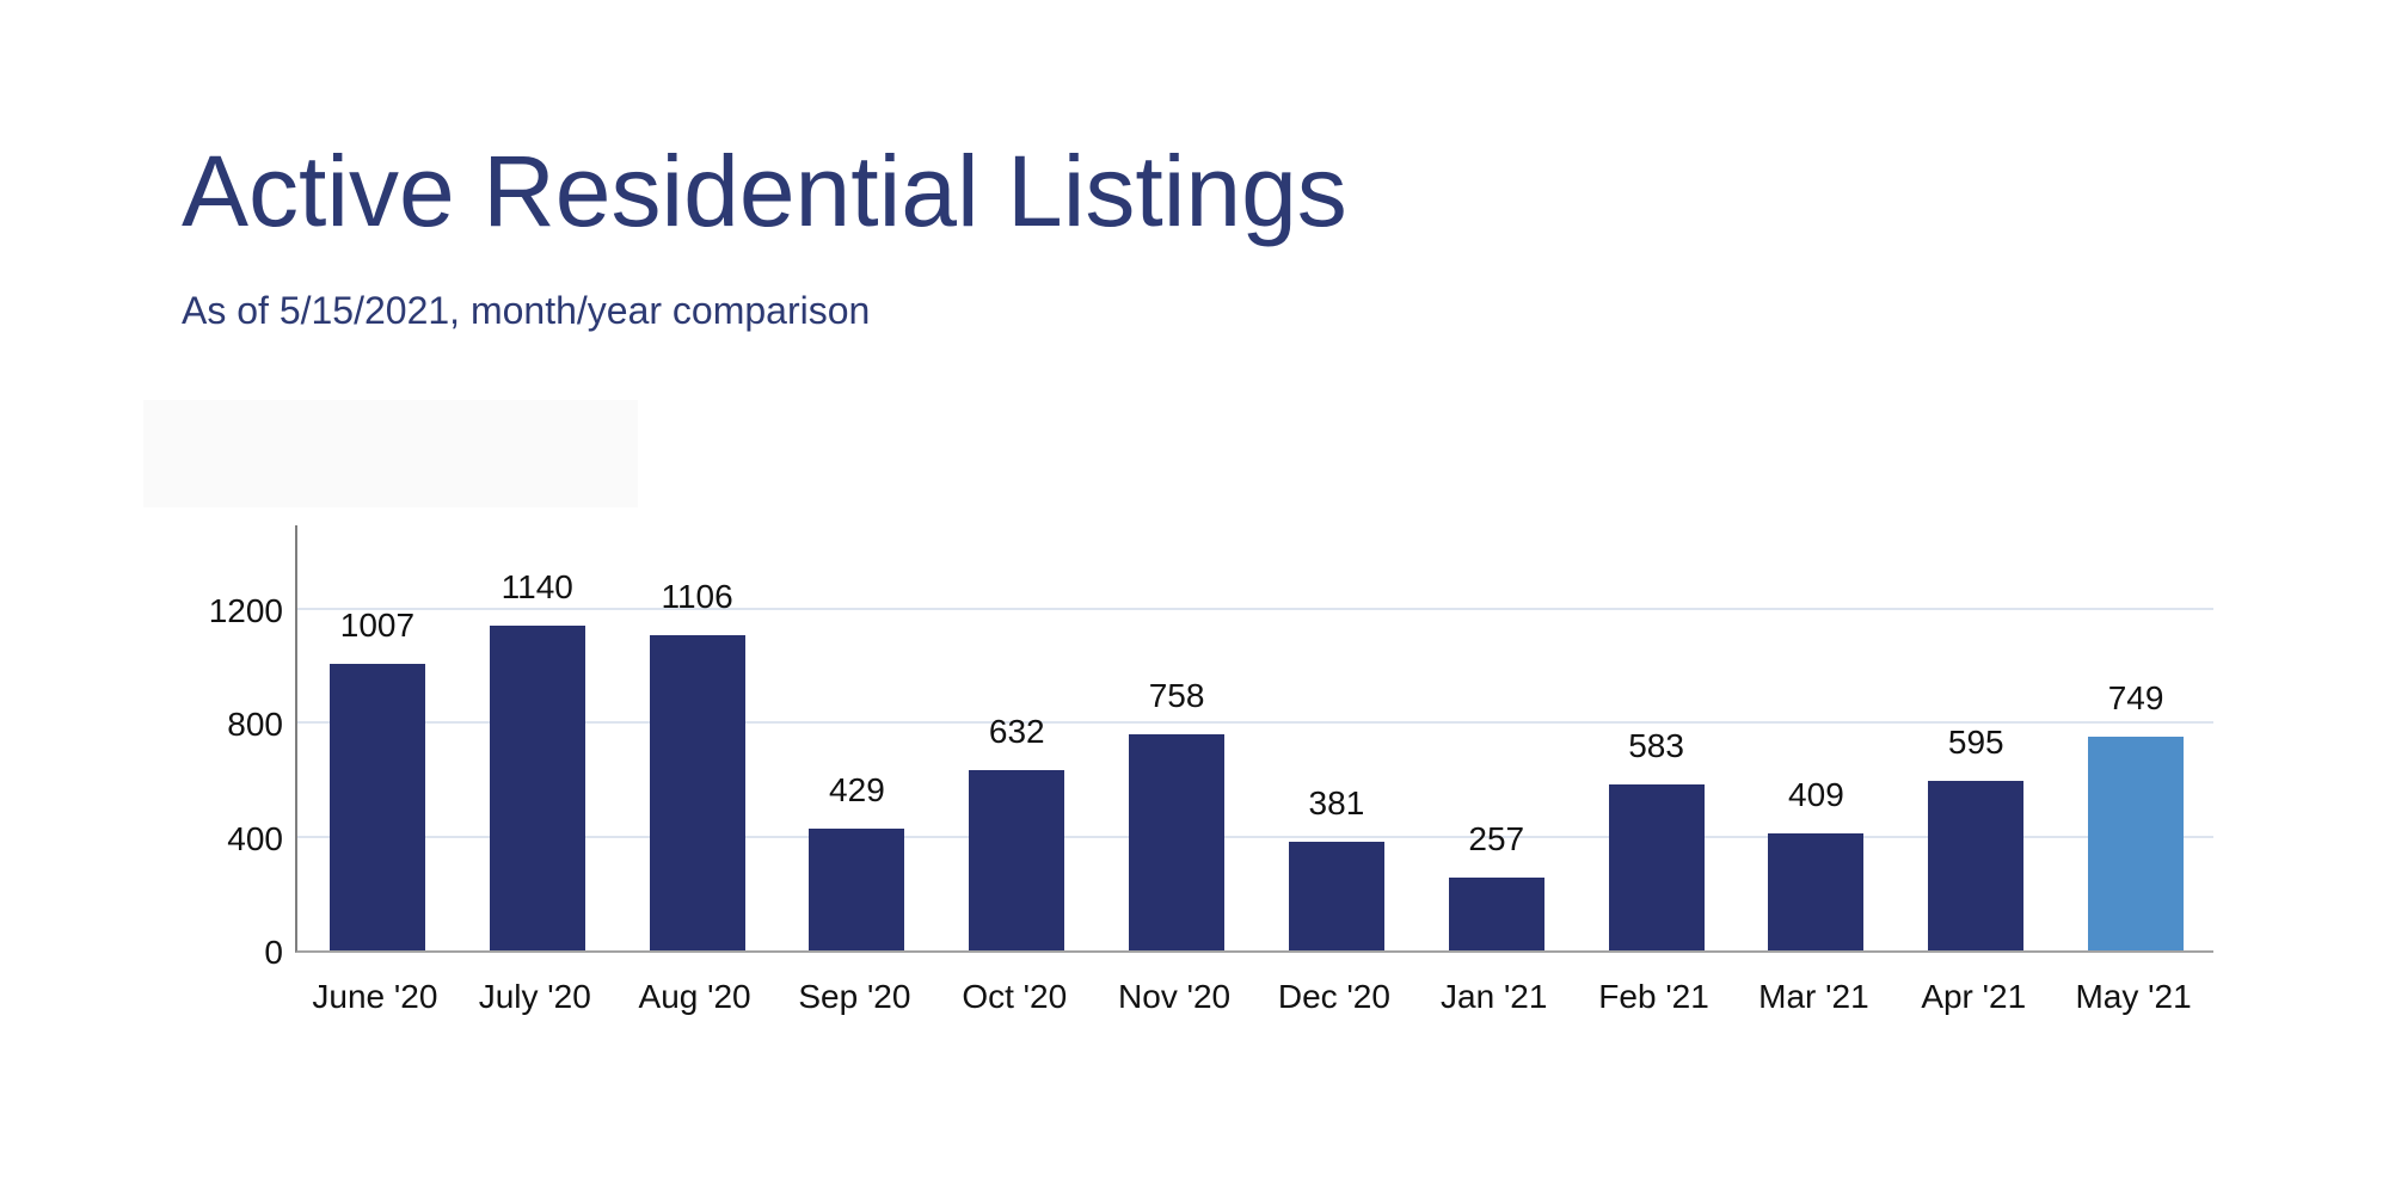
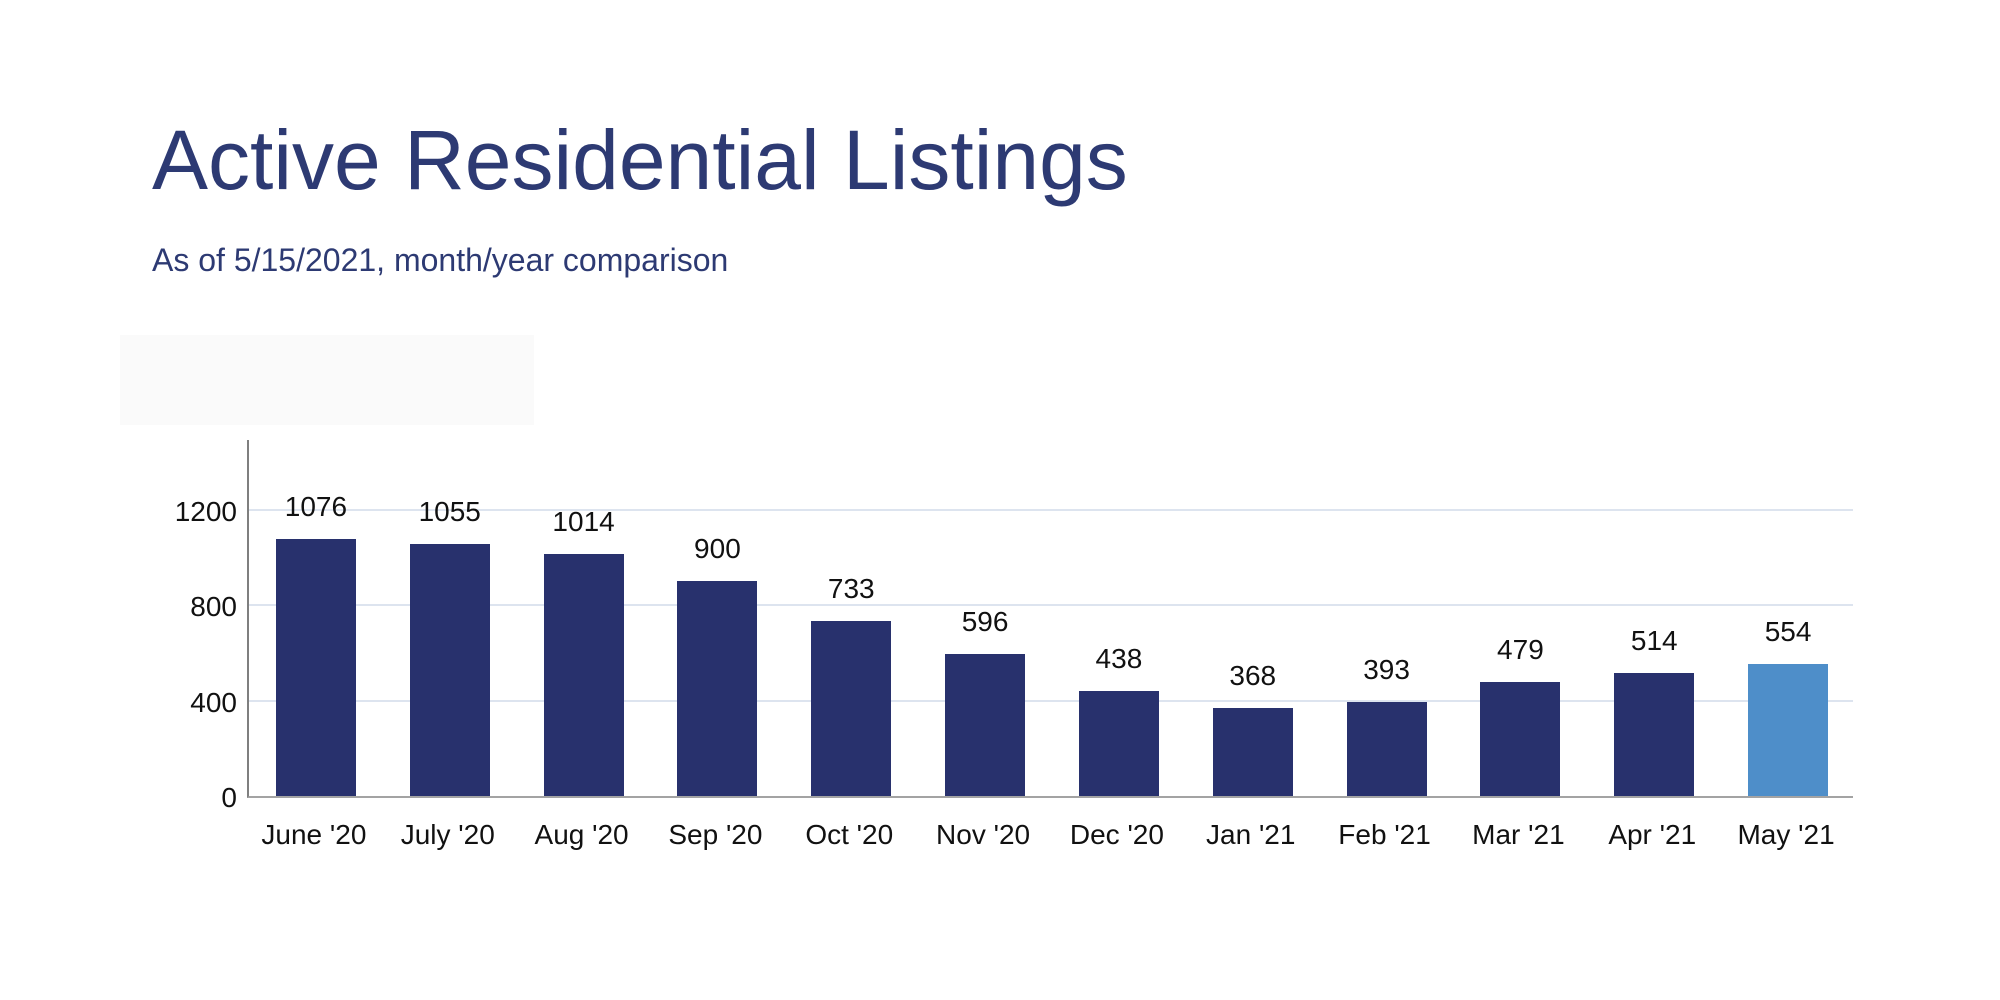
June '20: 1007 -> 1076
July '20: 1140 -> 1055
Aug '20: 1106 -> 1014
Sep '20: 429 -> 900
Oct '20: 632 -> 733
Nov '20: 758 -> 596
Dec '20: 381 -> 438
Jan '21: 257 -> 368
Feb '21: 583 -> 393
Mar '21: 409 -> 479
Apr '21: 595 -> 514
May '21: 749 -> 554
